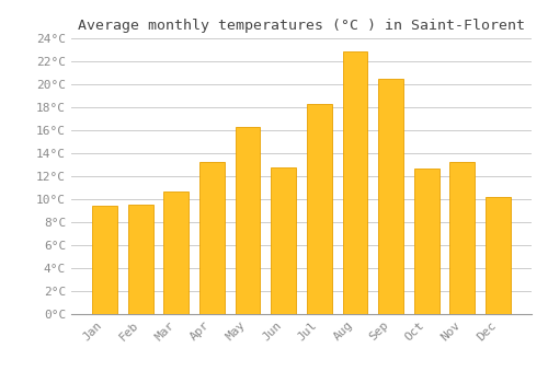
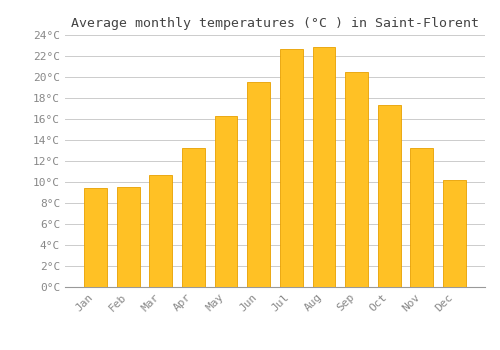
Jun: 12.8°C -> 19.5°C
Jul: 18.3°C -> 22.7°C
Oct: 12.7°C -> 17.3°C
